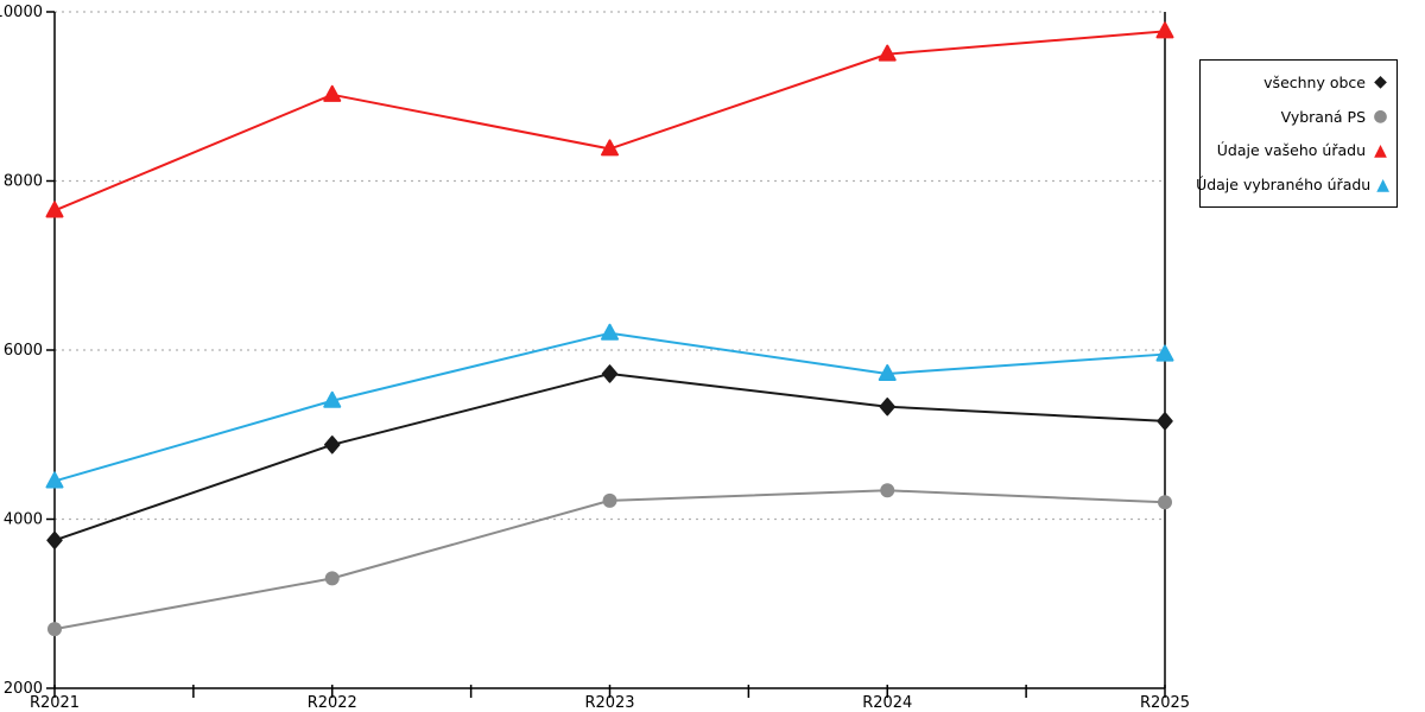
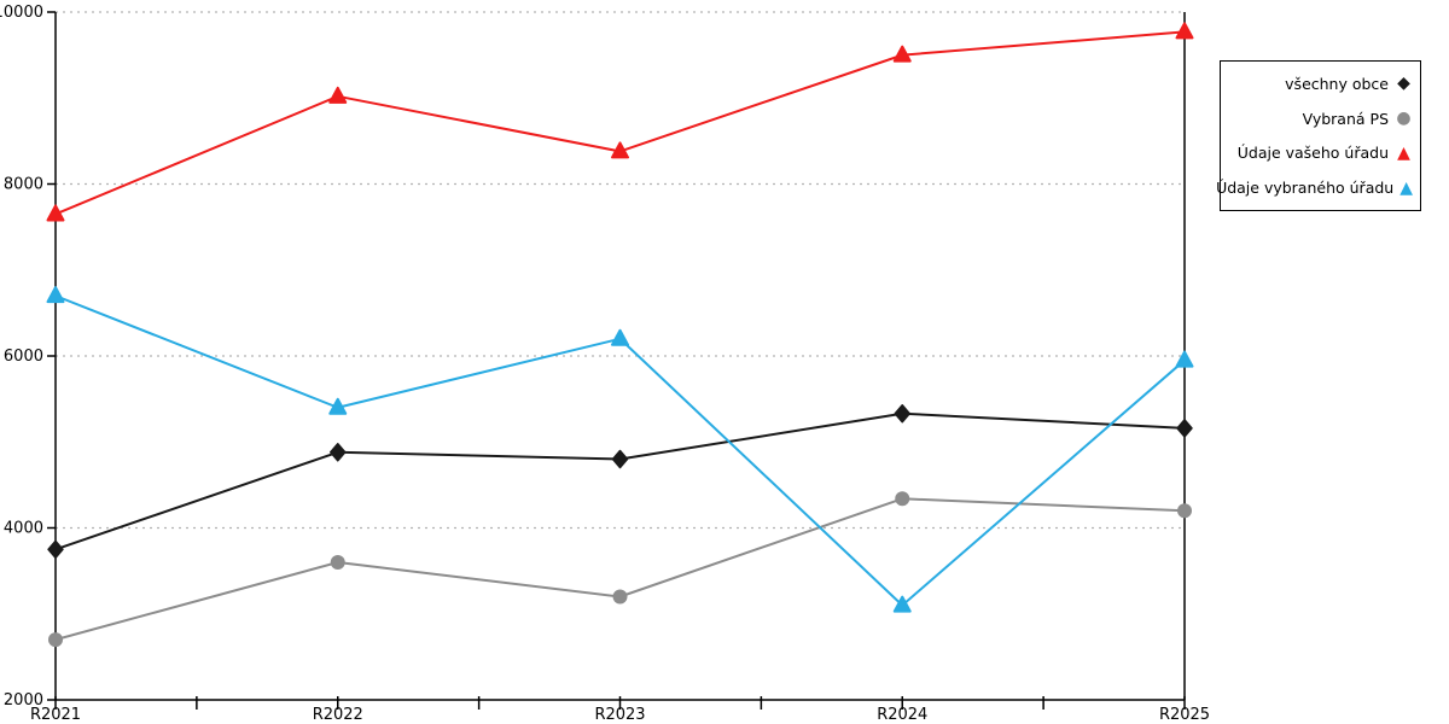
Údaje vybraného úřadu/R2021: 4400 -> 6700
Vybraná PS/R2022: 3300 -> 3600
všechny obce/R2023: 5700 -> 4800
Vybraná PS/R2023: 4200 -> 3200
Údaje vybraného úřadu/R2024: 5700 -> 3100
